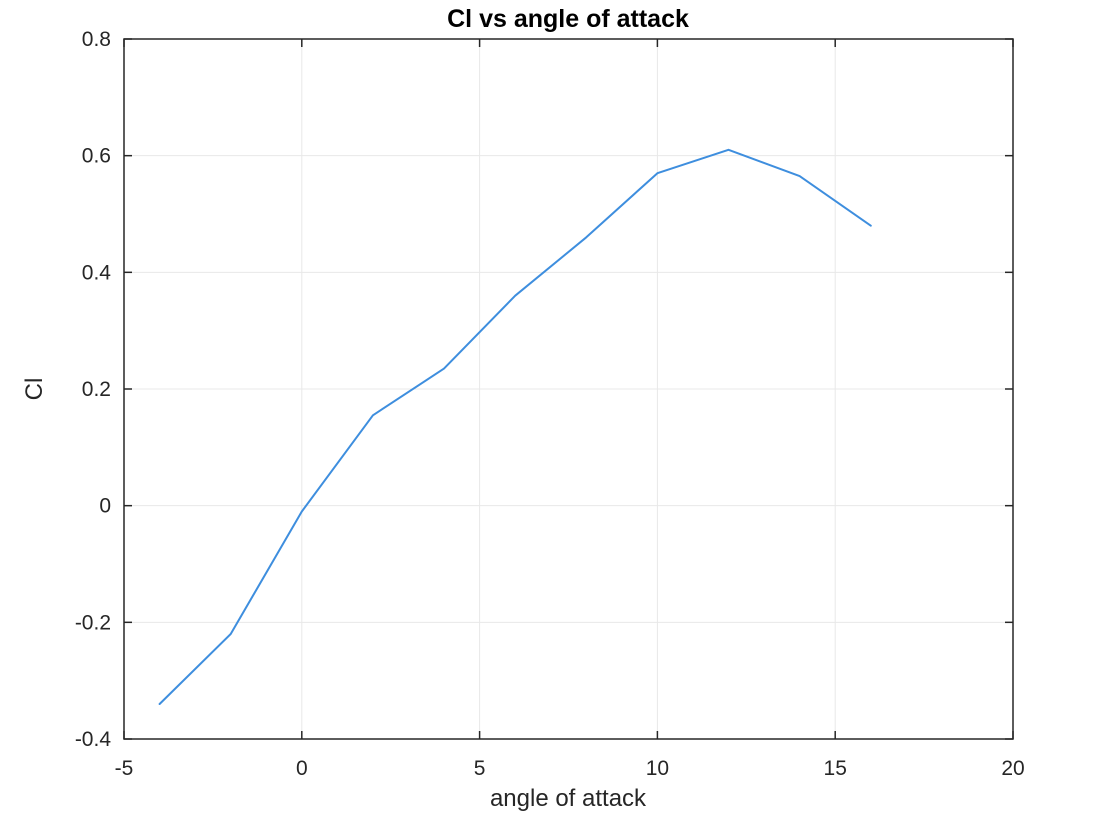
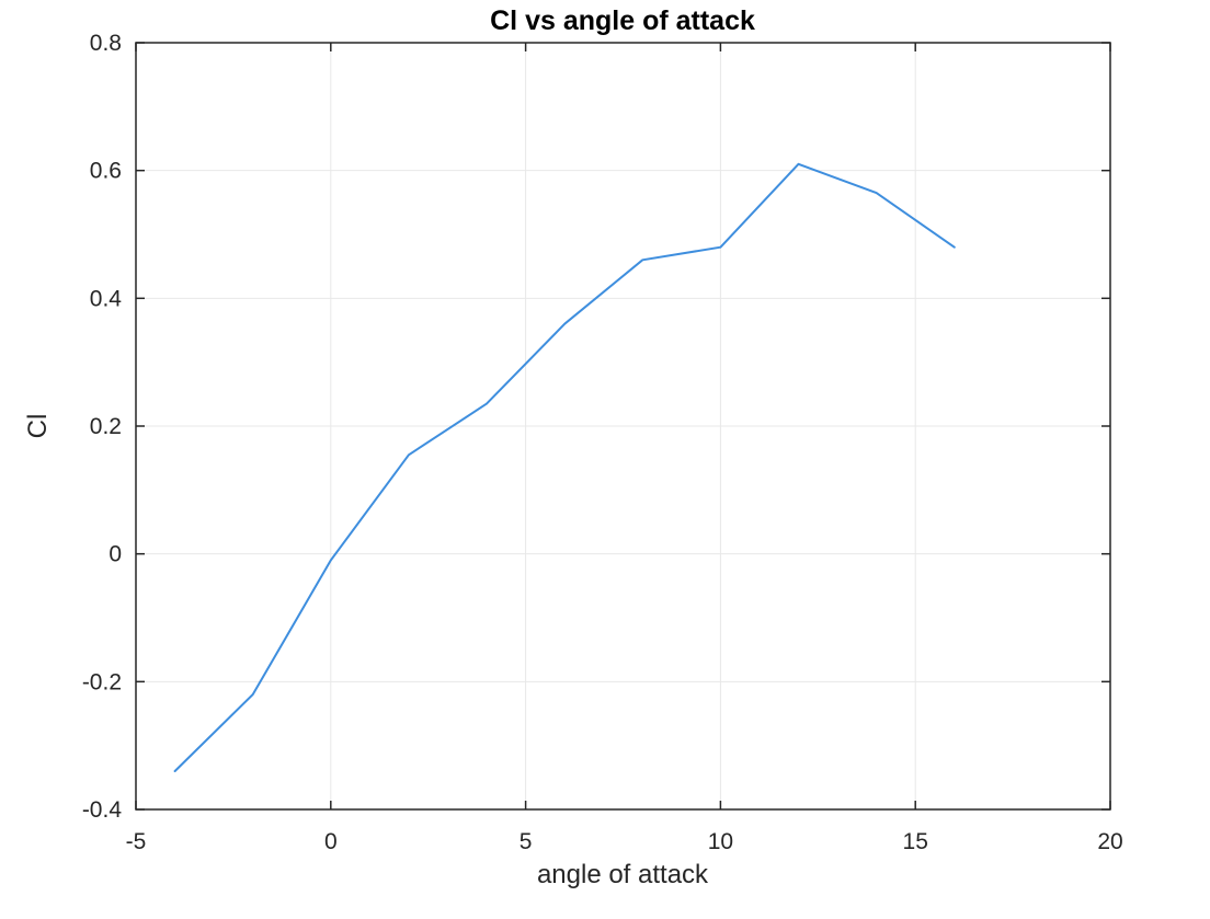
10: 0.57 -> 0.48
